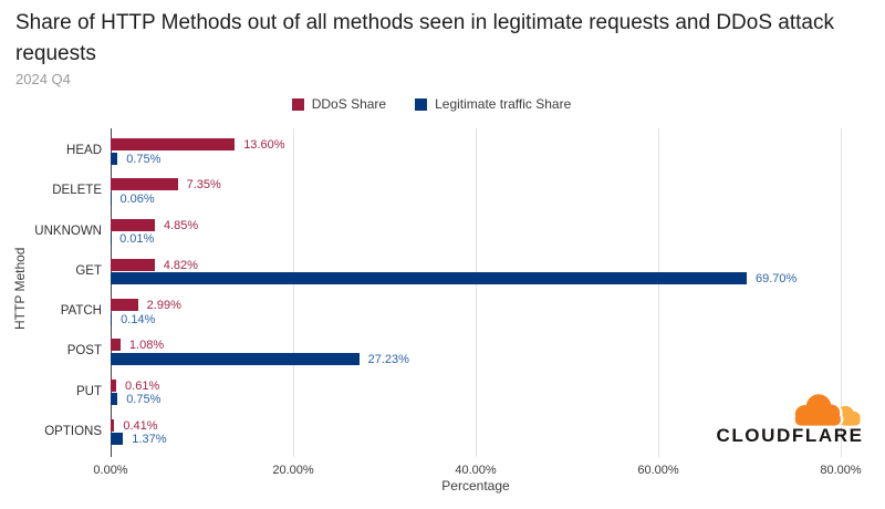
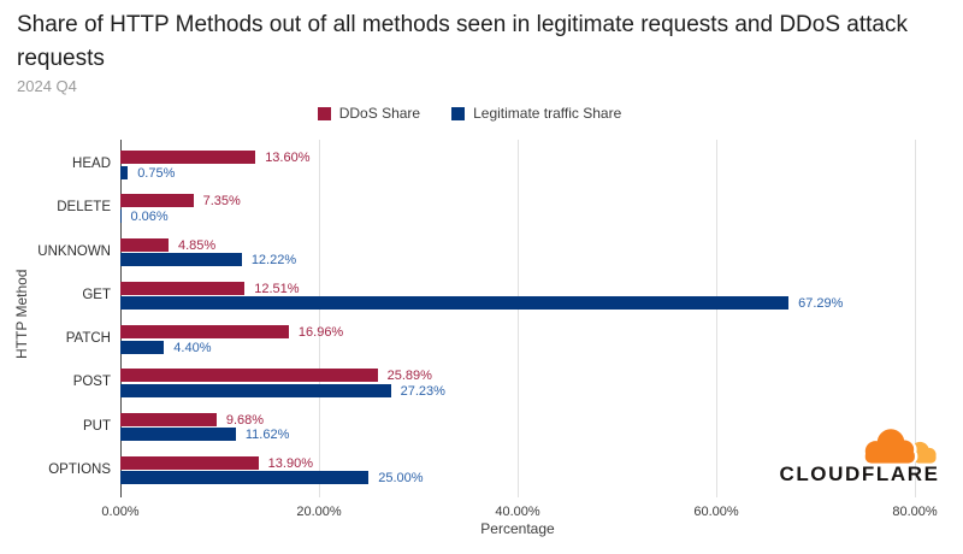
Legitimate traffic Share/UNKNOWN: 0.01% -> 12.22%
DDoS Share/GET: 4.82% -> 12.51%
Legitimate traffic Share/GET: 69.70% -> 67.29%
DDoS Share/PATCH: 2.99% -> 16.96%
Legitimate traffic Share/PATCH: 0.14% -> 4.40%
DDoS Share/POST: 1.08% -> 25.89%
DDoS Share/PUT: 0.61% -> 9.68%
Legitimate traffic Share/PUT: 0.75% -> 11.62%
DDoS Share/OPTIONS: 0.41% -> 13.90%
Legitimate traffic Share/OPTIONS: 1.37% -> 25.00%
